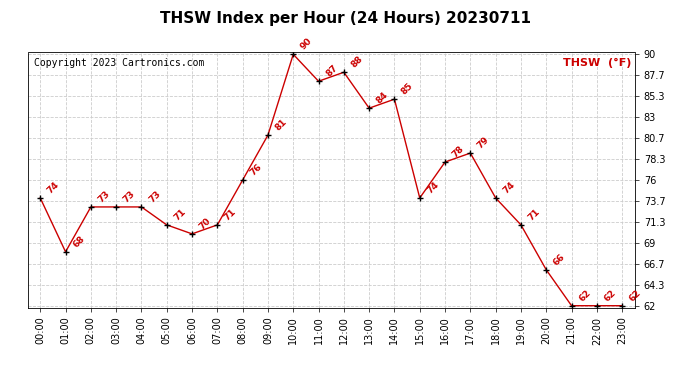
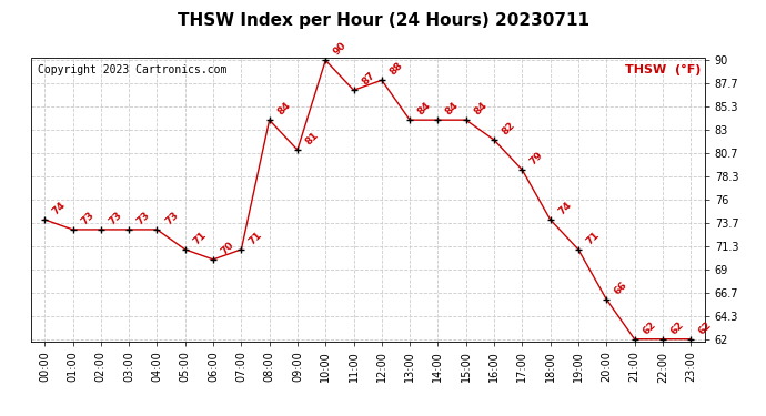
01:00: 68 -> 73
08:00: 76 -> 84
14:00: 85 -> 84
15:00: 74 -> 84
16:00: 78 -> 82
